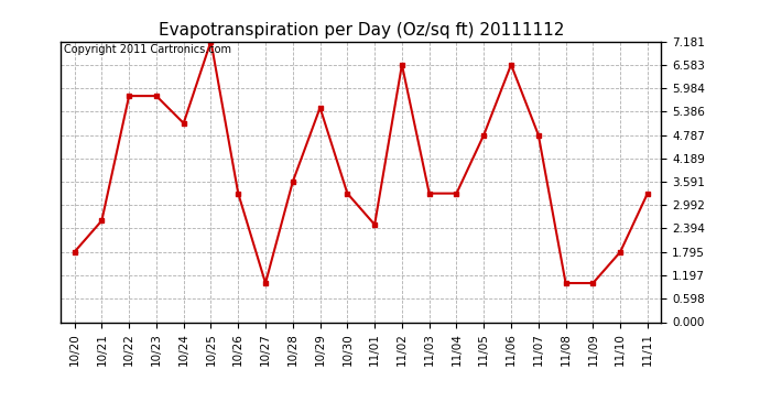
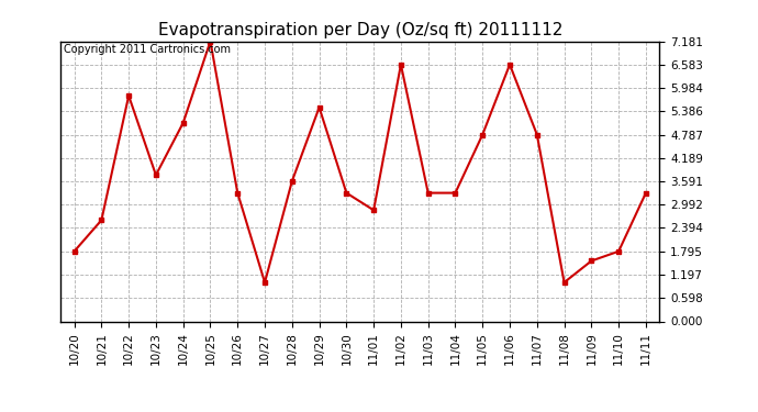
10/23: 5.78 -> 3.75
11/01: 2.49 -> 2.85
11/09: 1.00 -> 1.55
